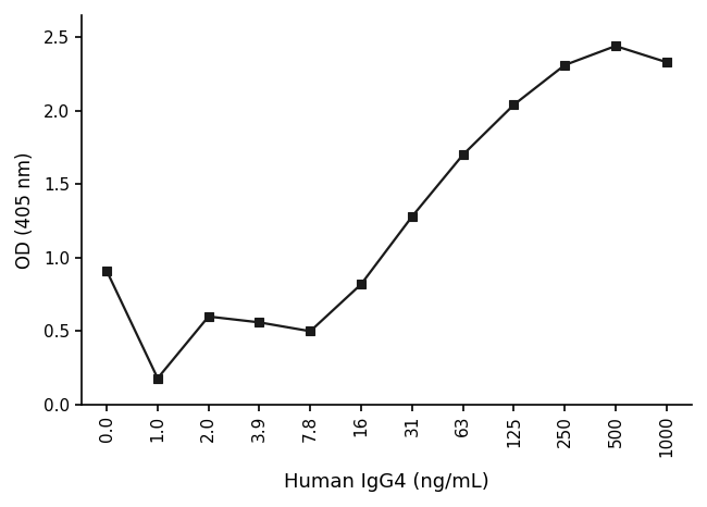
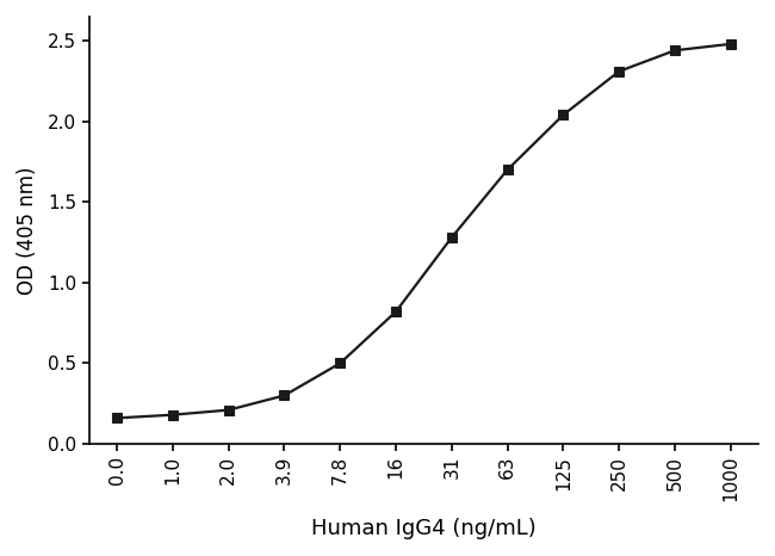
0.0: 0.91 -> 0.16
2.0: 0.60 -> 0.21
3.9: 0.56 -> 0.30
1000: 2.33 -> 2.48
